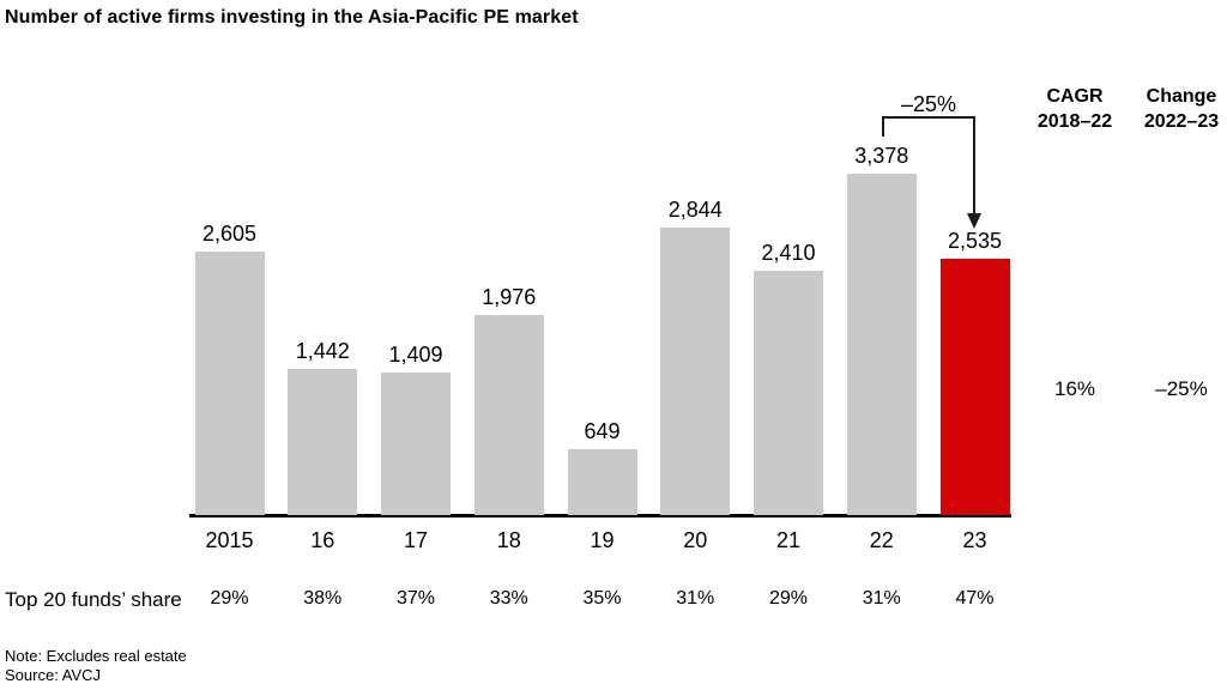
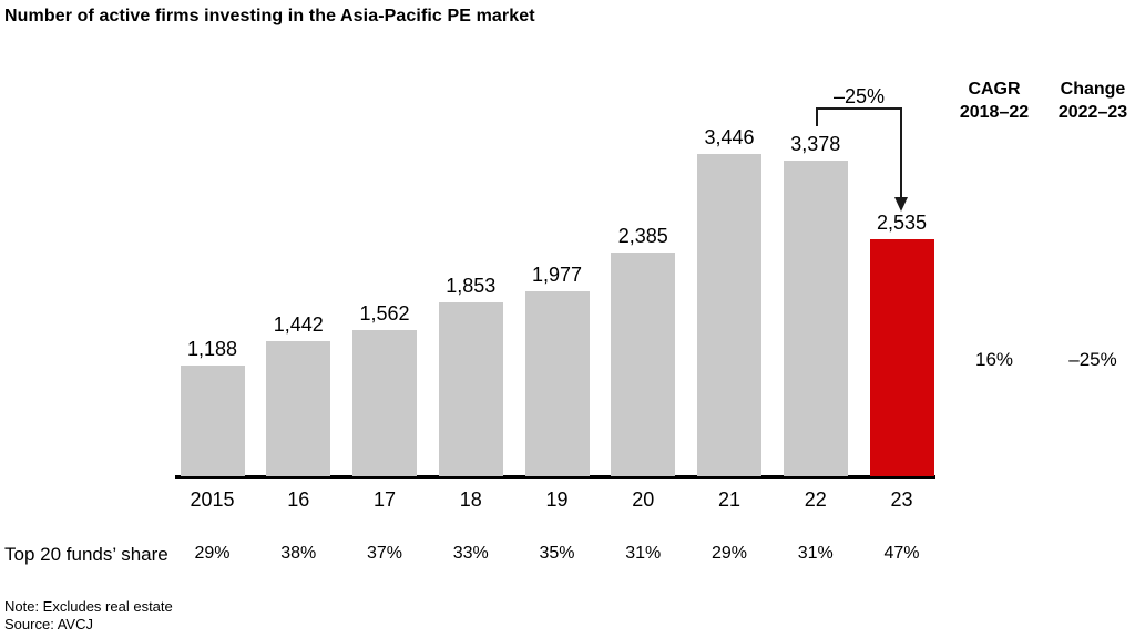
2015: 2,605 -> 1,188
17: 1,409 -> 1,562
18: 1,976 -> 1,853
19: 649 -> 1,977
20: 2,844 -> 2,385
21: 2,410 -> 3,446
